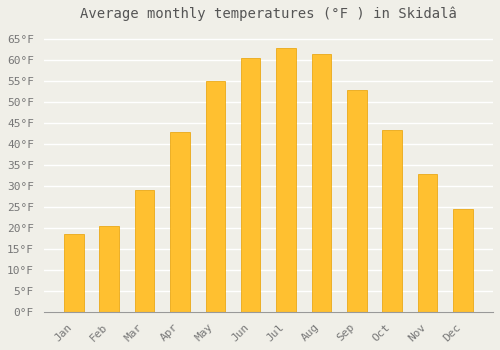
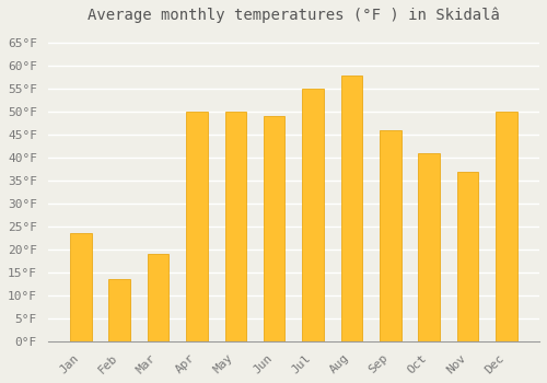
Jan: 18.5°F -> 23.5°F
Feb: 20.5°F -> 13.5°F
Mar: 29.0°F -> 19.0°F
Apr: 43.0°F -> 50.0°F
May: 55.0°F -> 50.0°F
Jun: 60.5°F -> 49.0°F
Jul: 63.0°F -> 55.0°F
Aug: 61.5°F -> 58.0°F
Sep: 53.0°F -> 46.0°F
Oct: 43.5°F -> 41.0°F
Nov: 33.0°F -> 37.0°F
Dec: 24.5°F -> 50.0°F
